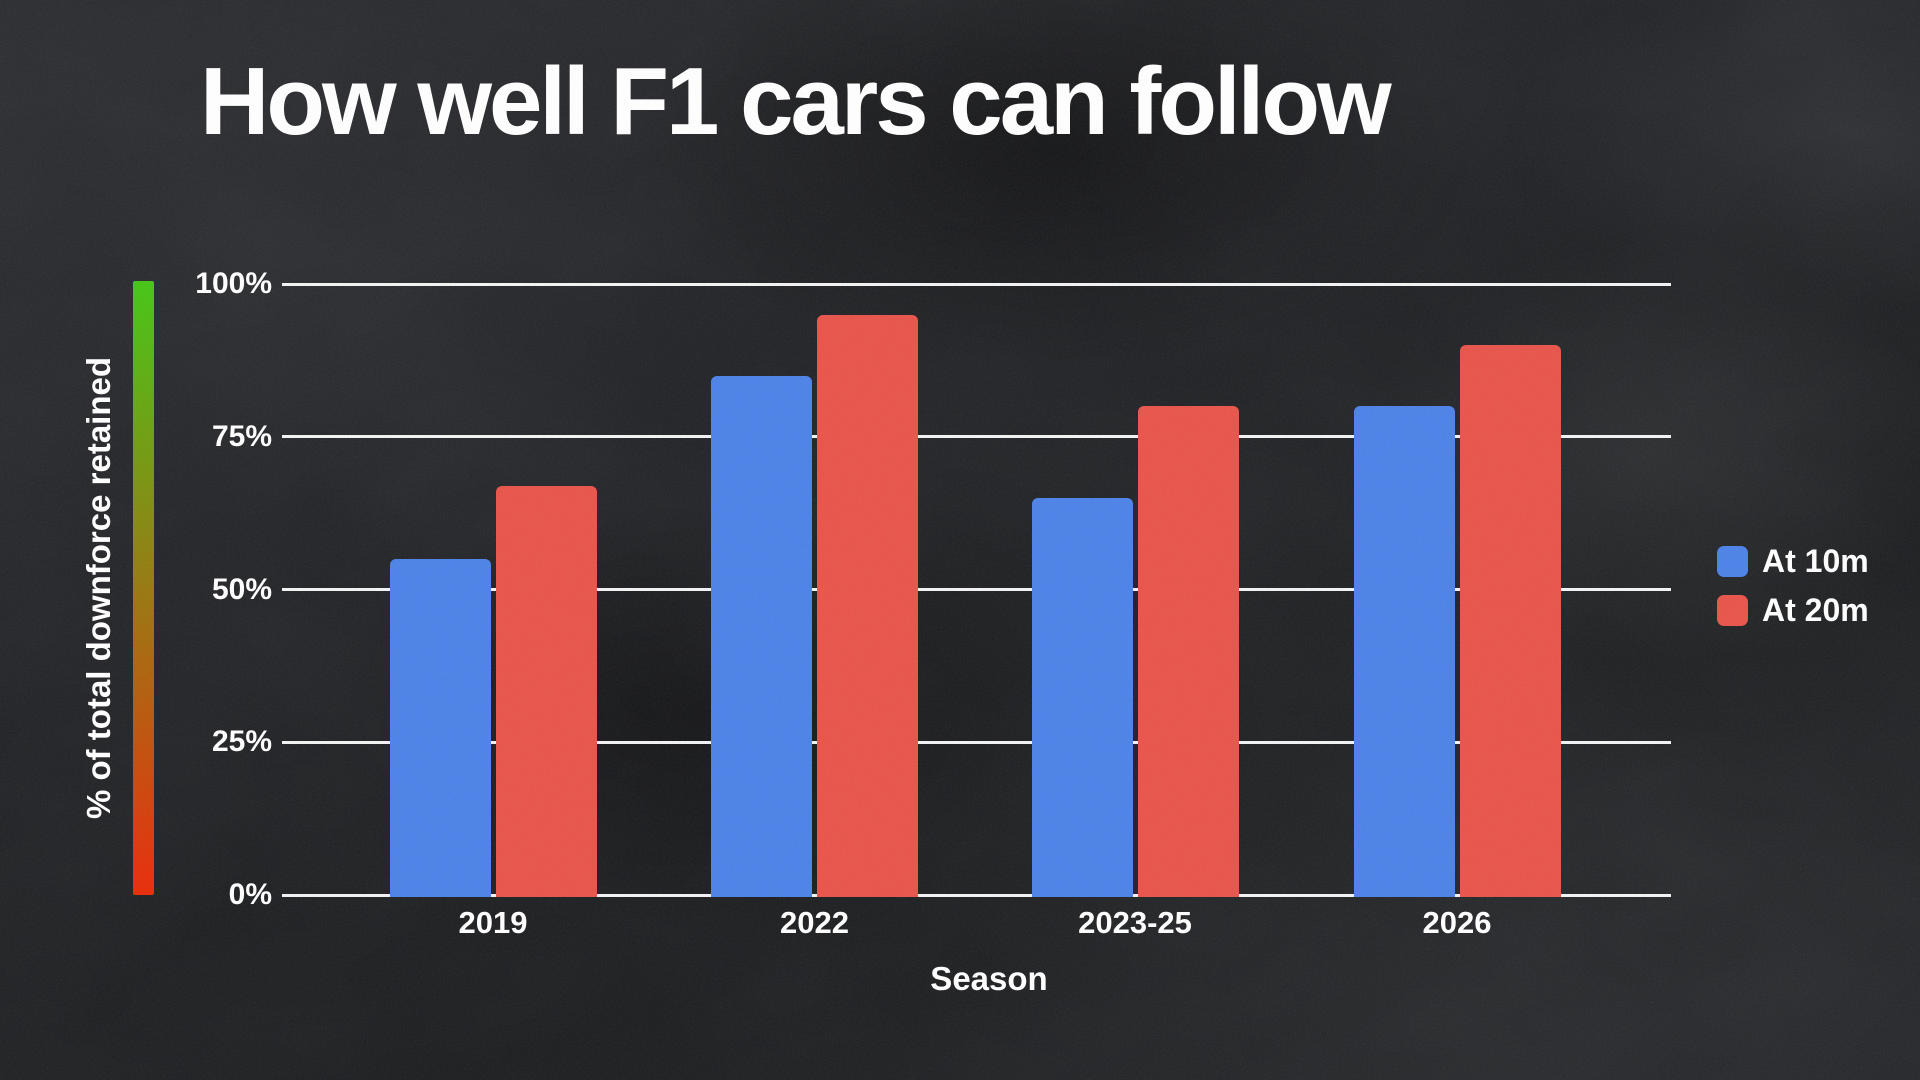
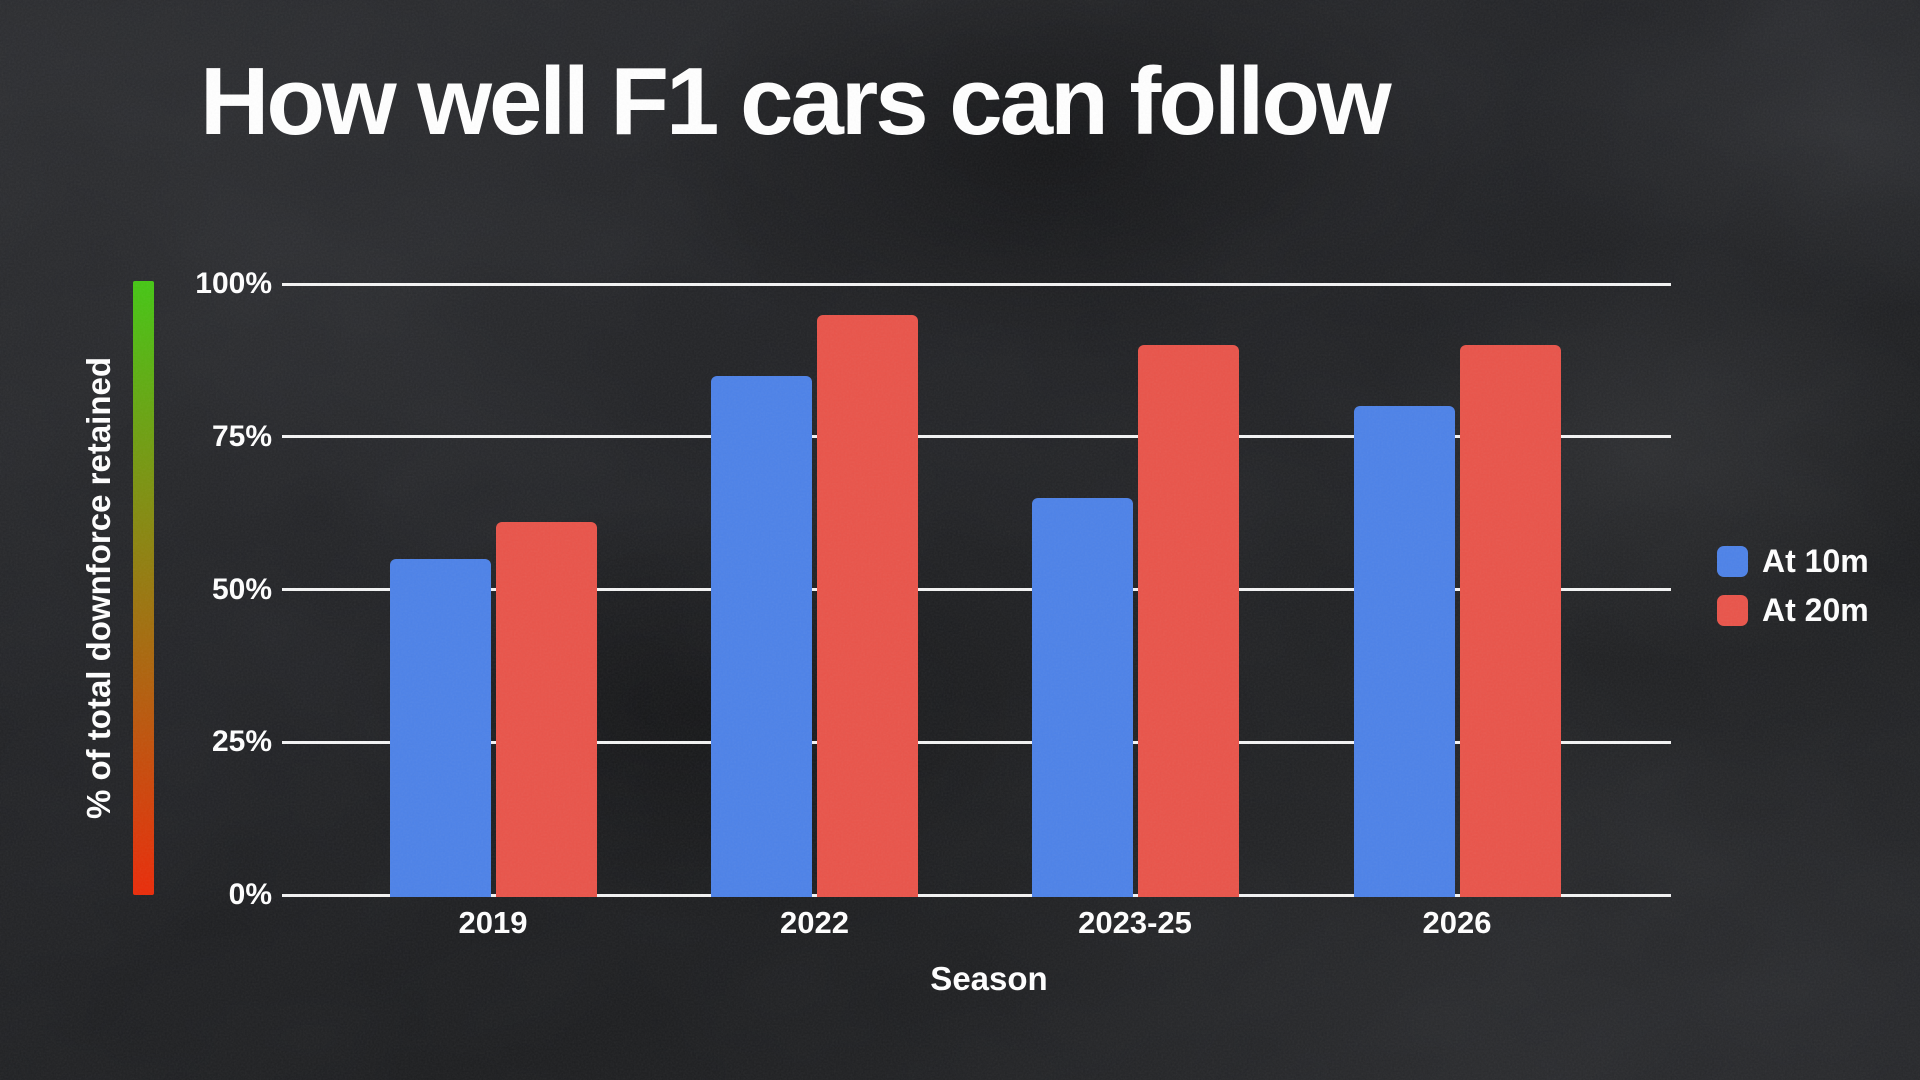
At 20m/2019: 67% -> 61%
At 20m/2023-25: 80% -> 90%
